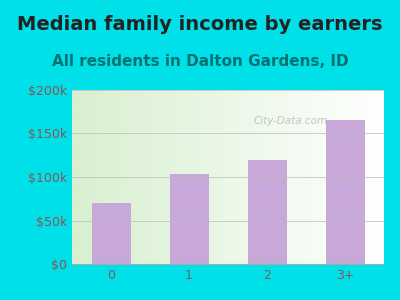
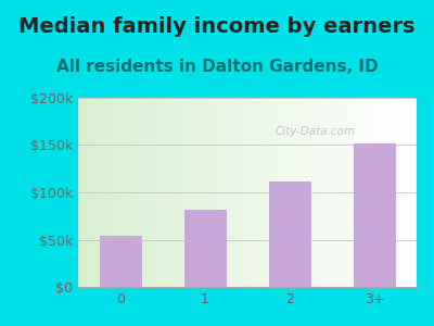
0: $70k -> $54k
1: $103k -> $82k
2: $120k -> $112k
3+: $165k -> $152k
